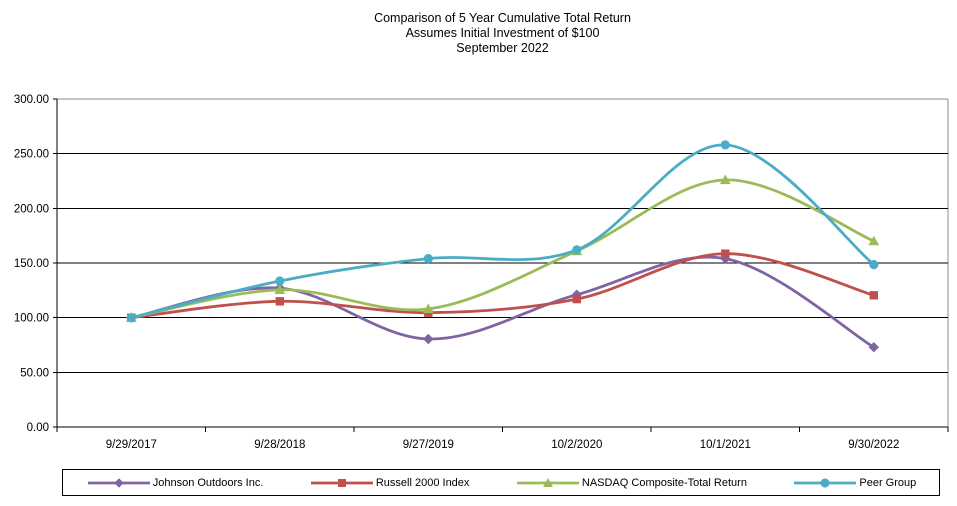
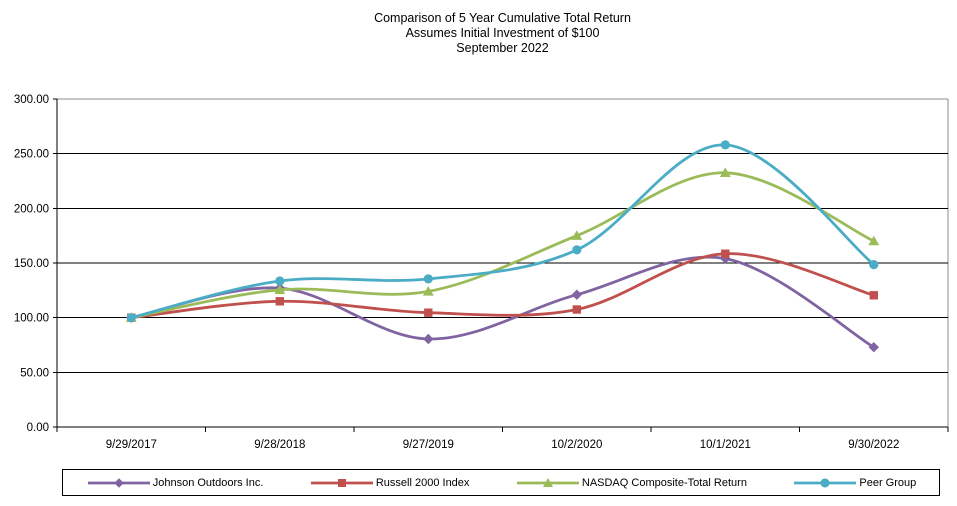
NASDAQ Composite-Total Return/9/27/2019: 108 -> 124
Peer Group/9/27/2019: 154 -> 136
Russell 2000 Index/10/2/2020: 117 -> 108
NASDAQ Composite-Total Return/10/2/2020: 161 -> 175
NASDAQ Composite-Total Return/10/1/2021: 226 -> 232
